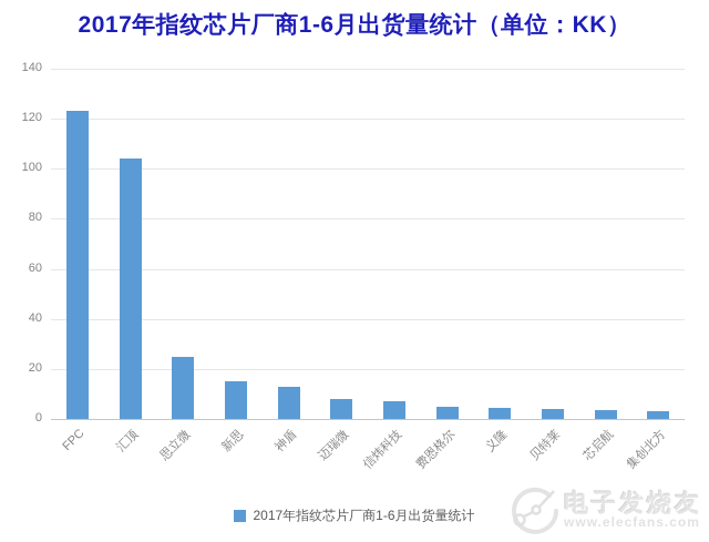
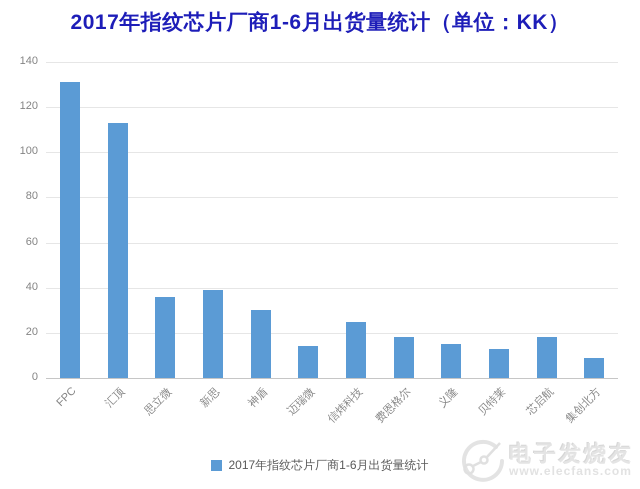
FPC: 123 -> 131
汇顶: 104 -> 113
思立微: 25 -> 36
新思: 15 -> 39
神盾: 13 -> 30
迈瑞微: 8 -> 14
信炜科技: 7 -> 25
费恩格尔: 5 -> 18
义隆: 4 -> 15
贝特莱: 4 -> 13
芯启航: 4 -> 18
集创北方: 3 -> 9
